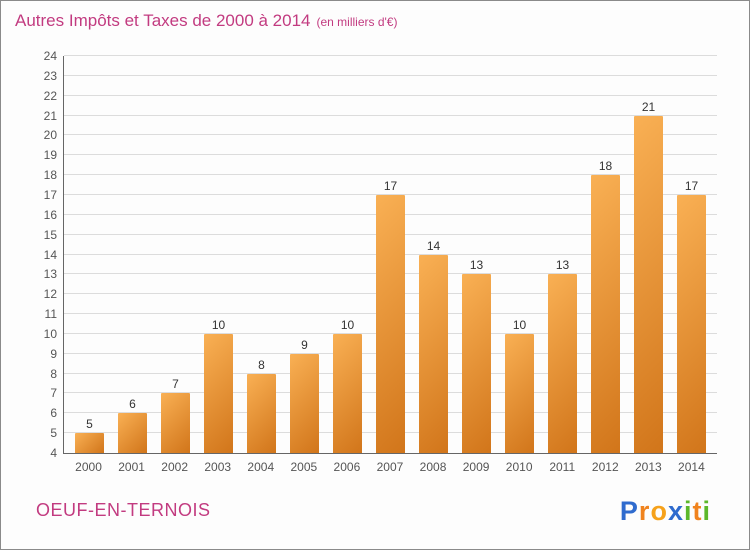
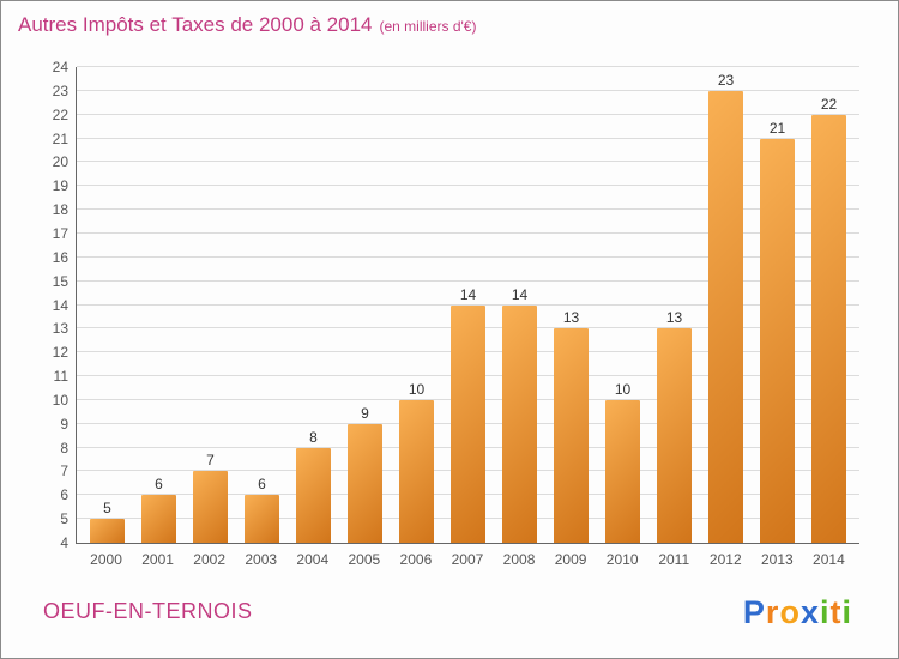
2003: 10 -> 6
2007: 17 -> 14
2012: 18 -> 23
2014: 17 -> 22
